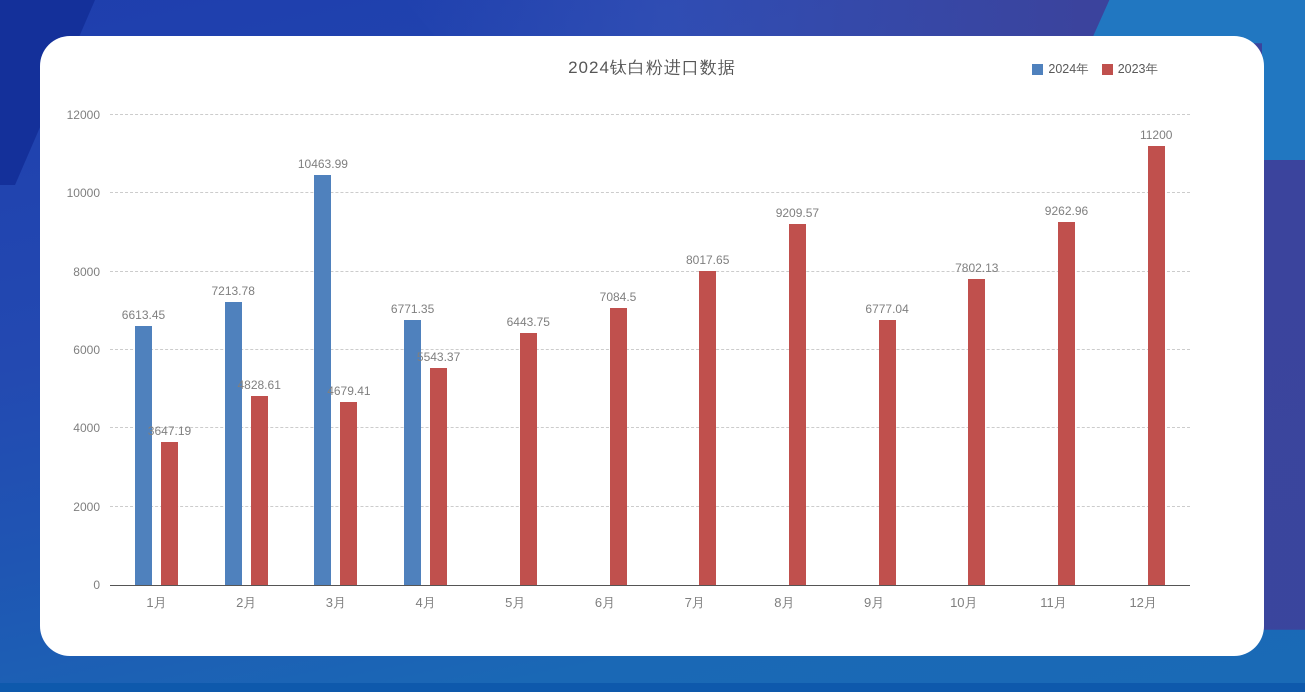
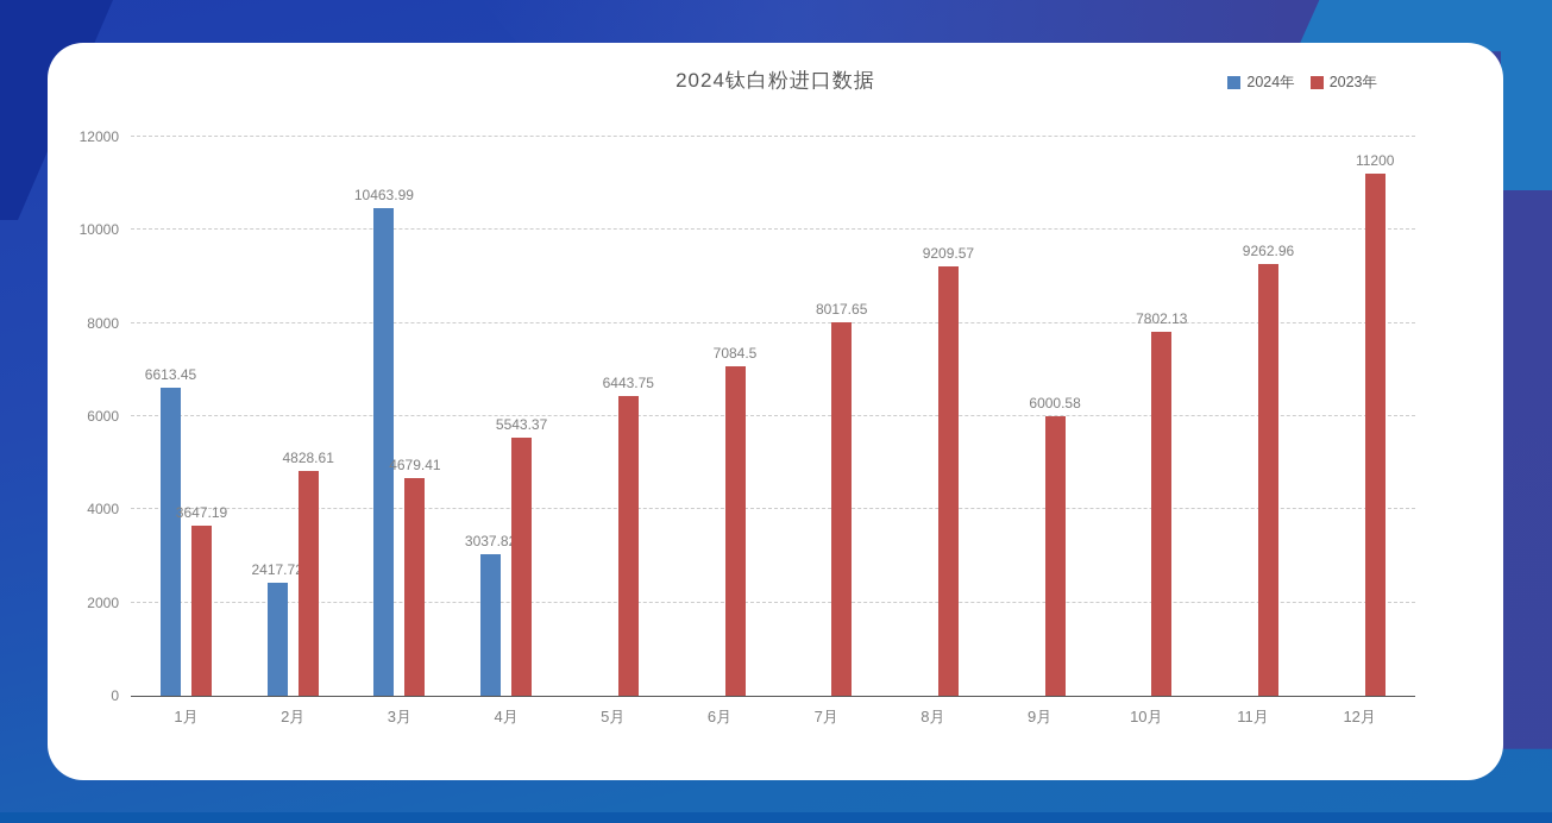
2024年/2月: 7213.78 -> 2417.72
2024年/4月: 6771.35 -> 3037.82
2023年/9月: 6777.04 -> 6000.58
